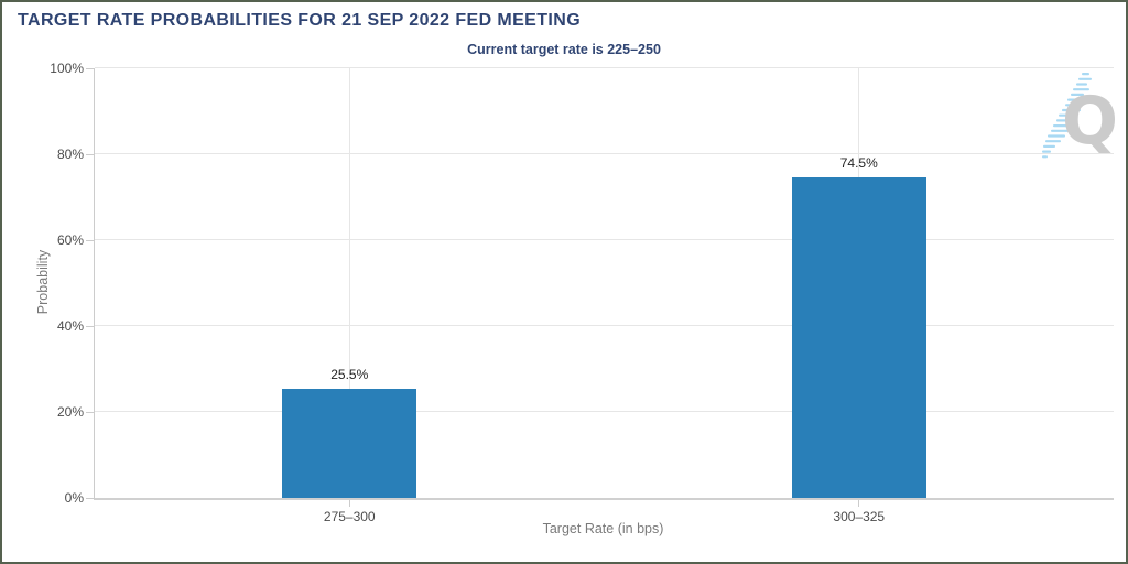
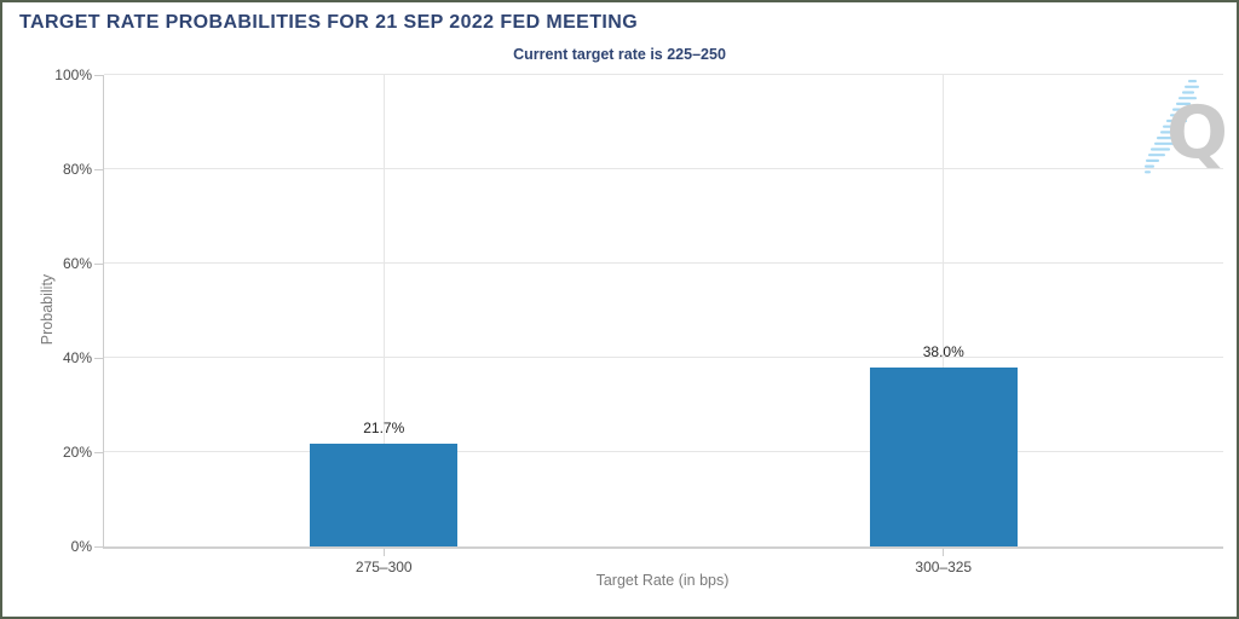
275–300: 25.5% -> 21.7%
300–325: 74.5% -> 38.0%
